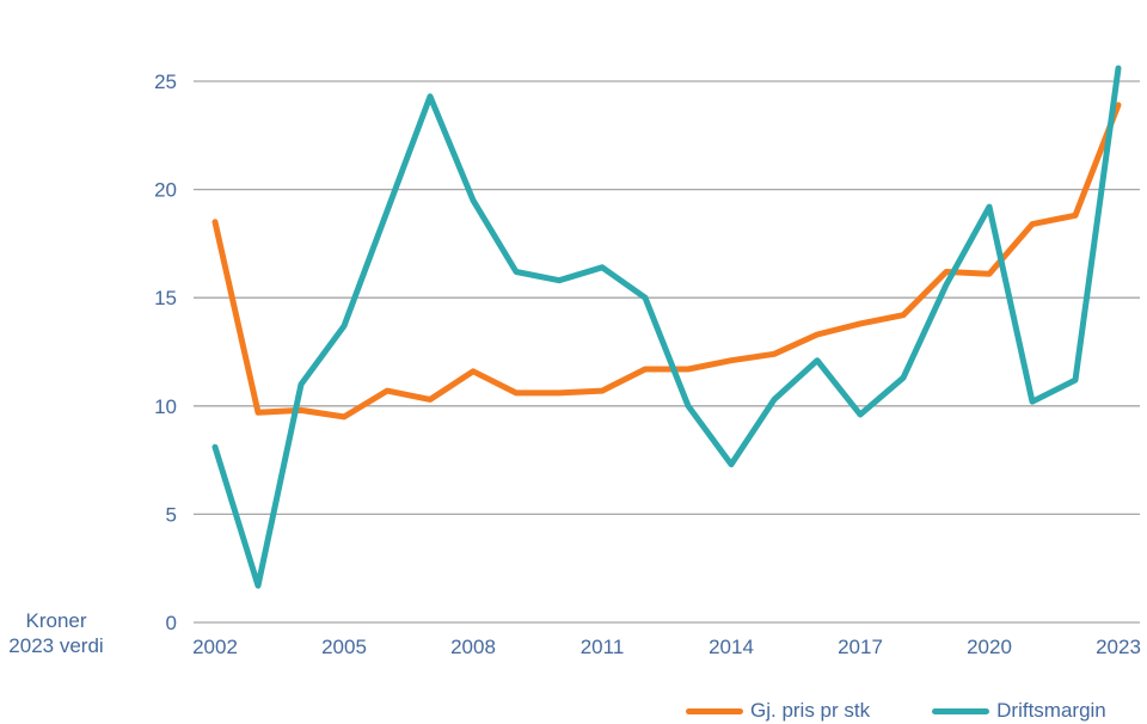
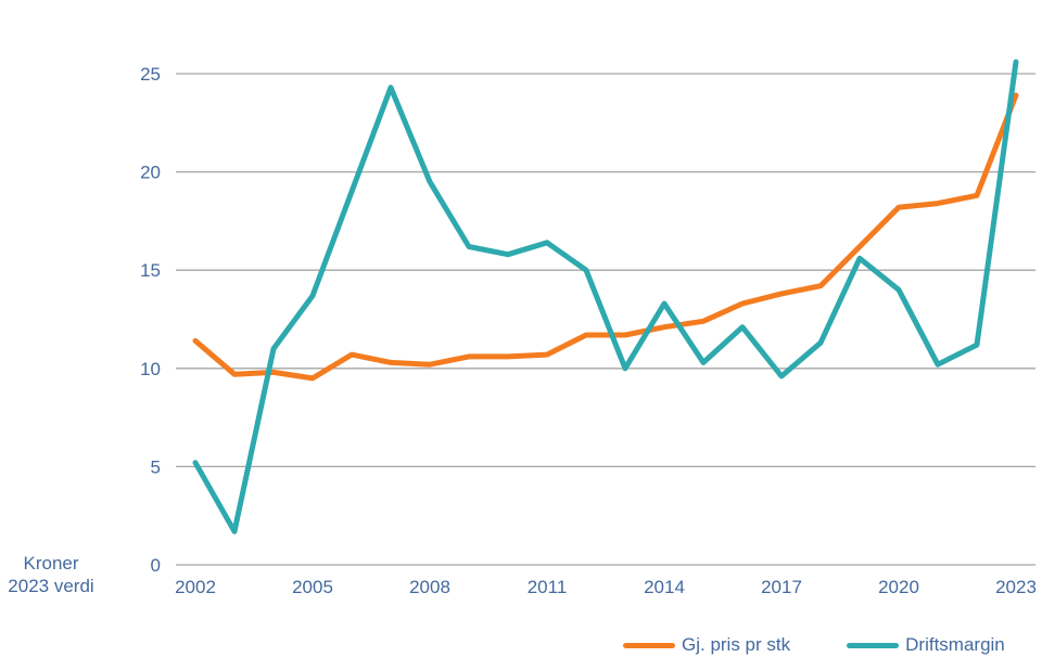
Gj. pris pr stk/2002: 18.5 -> 11.4
Driftsmargin/2002: 8.1 -> 5.2
Gj. pris pr stk/2008: 11.6 -> 10.2
Driftsmargin/2014: 7.3 -> 13.3
Gj. pris pr stk/2020: 16.1 -> 18.2
Driftsmargin/2020: 19.2 -> 14.0
